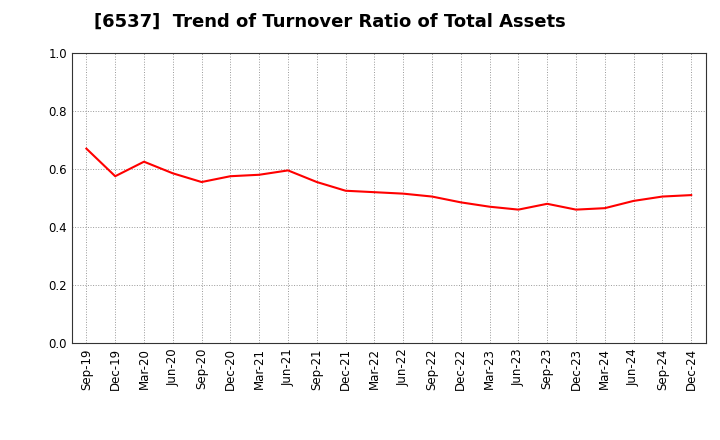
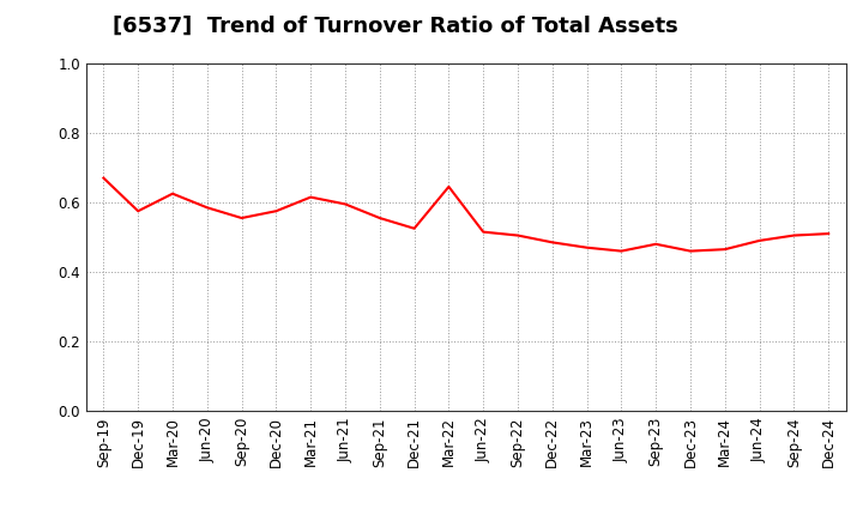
Mar-21: 0.580 -> 0.615
Mar-22: 0.520 -> 0.645
